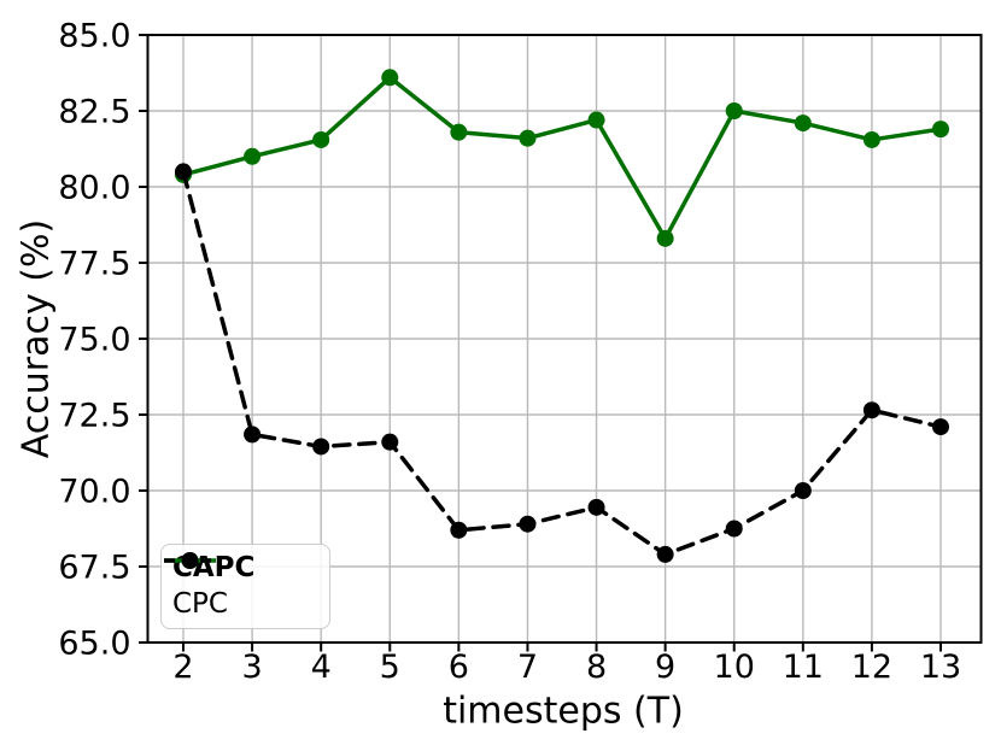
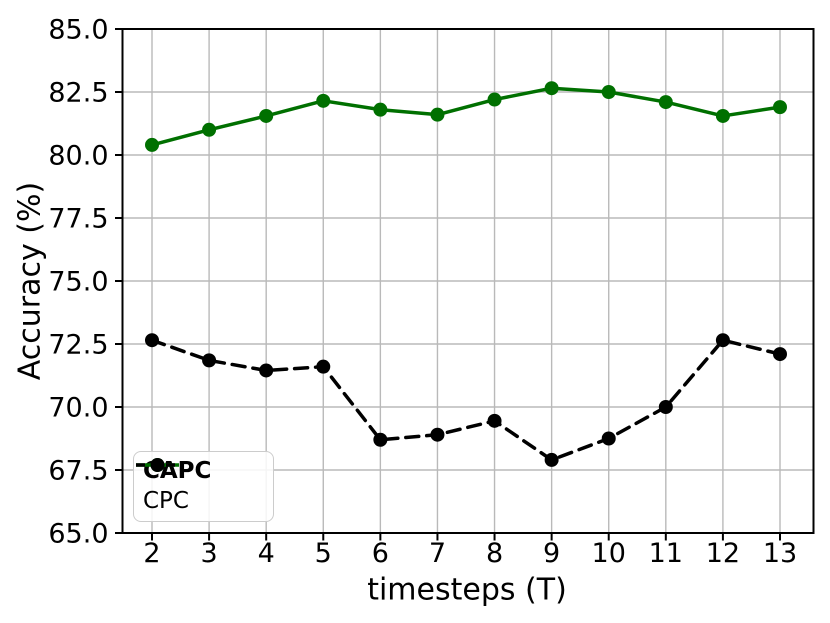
CPC/2: 80.5 -> 72.7
CAPC/5: 83.6 -> 82.2
CAPC/9: 78.3 -> 82.7
